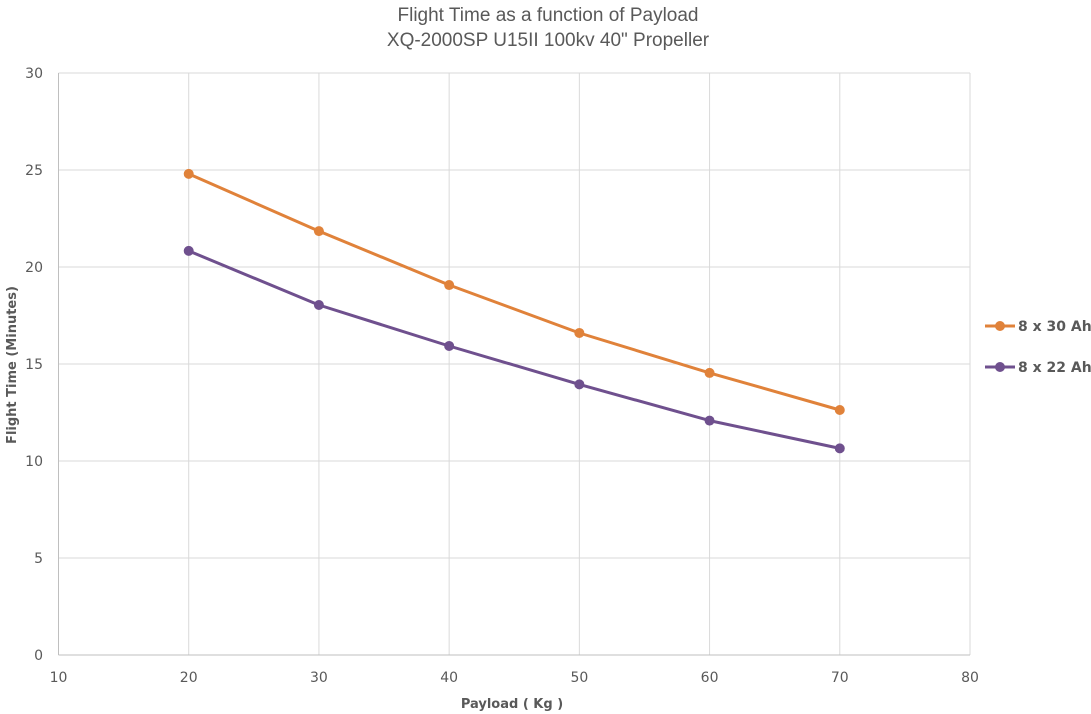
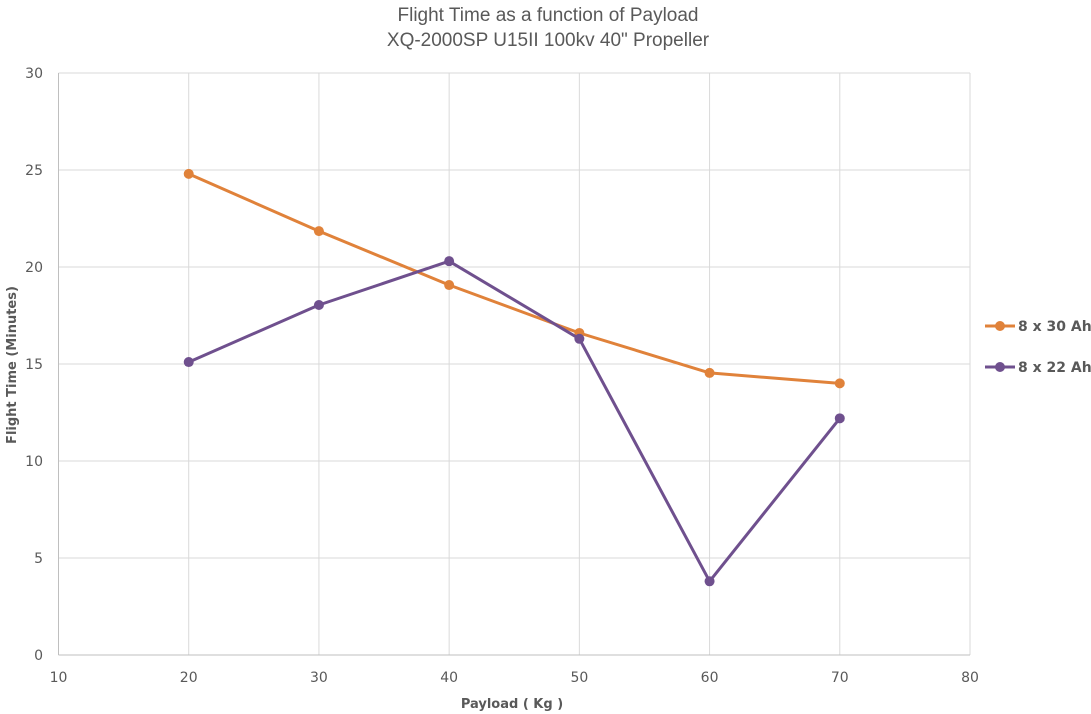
8 x 22 Ah/20: 20.8 -> 15.1
8 x 22 Ah/40: 15.9 -> 20.3
8 x 22 Ah/50: 13.9 -> 16.3
8 x 22 Ah/60: 12.1 -> 3.8
8 x 30 Ah/70: 12.6 -> 14.0
8 x 22 Ah/70: 10.7 -> 12.2
